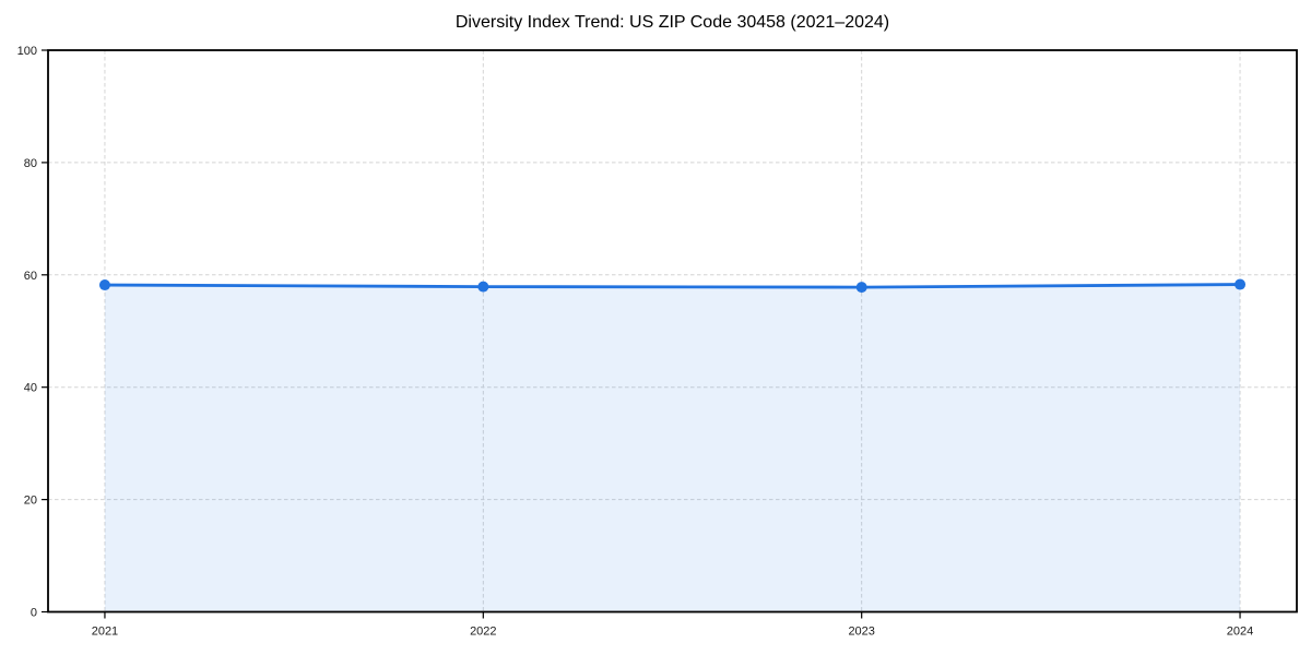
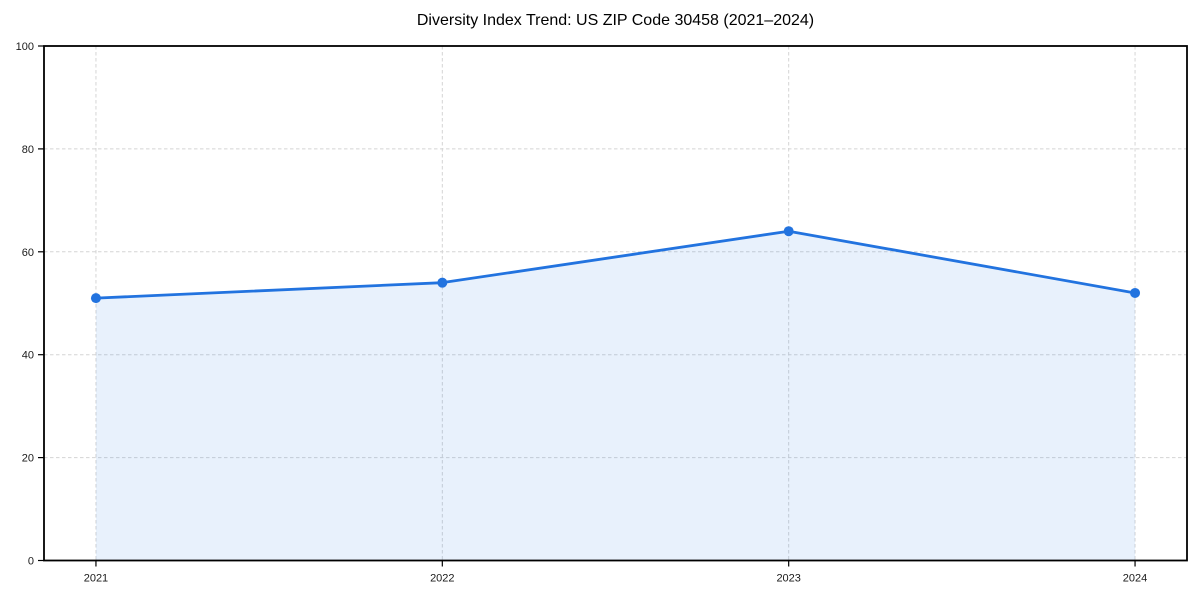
2021: 58 -> 51
2022: 58 -> 54
2023: 58 -> 64
2024: 58 -> 52
